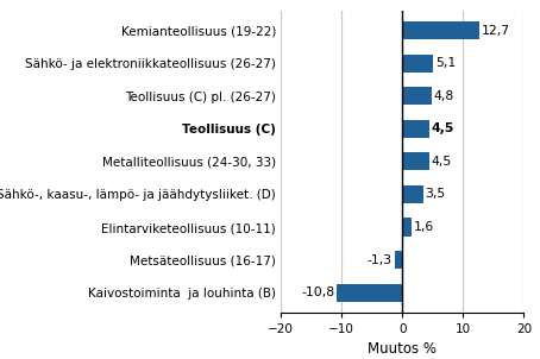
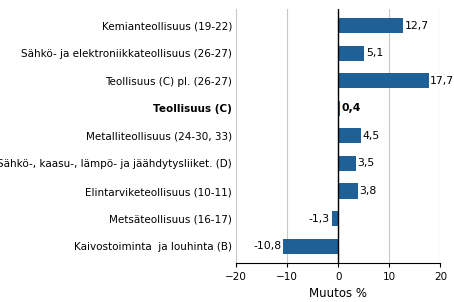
Teollisuus (C) pl. (26-27): 4,8 -> 17,7
Teollisuus (C): 4,5 -> 0,4
Elintarviketeollisuus (10-11): 1,6 -> 3,8
